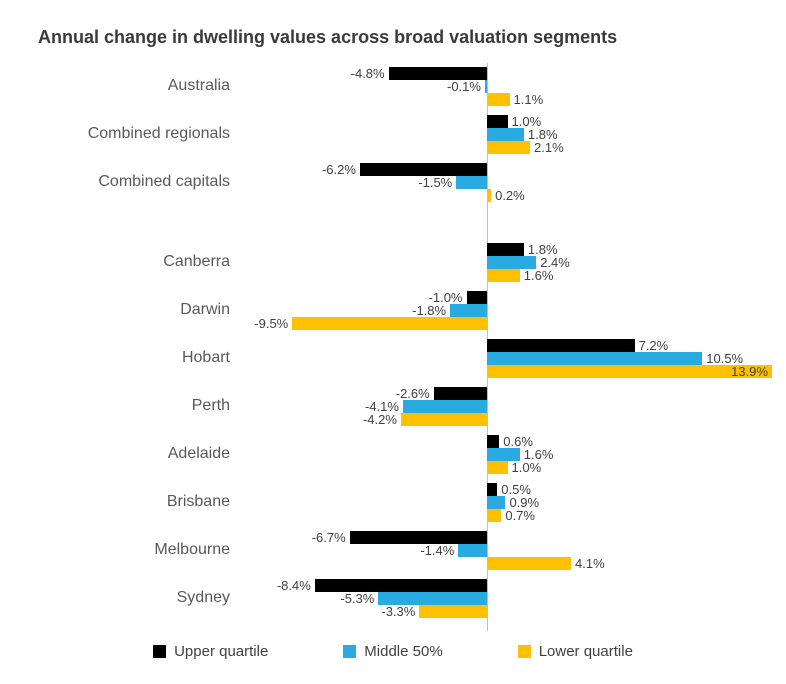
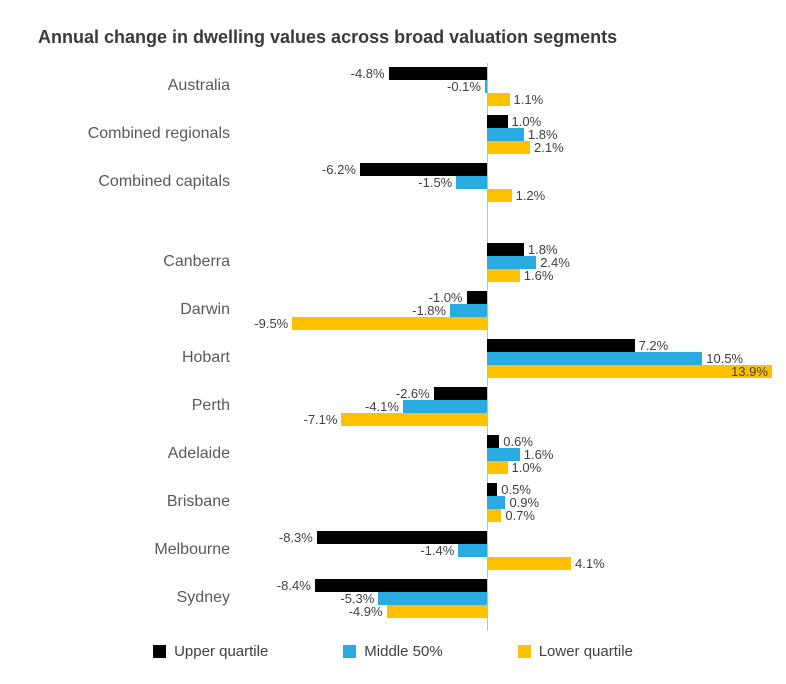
Lower quartile/Combined capitals: 0.2% -> 1.2%
Lower quartile/Perth: -4.2% -> -7.1%
Upper quartile/Melbourne: -6.7% -> -8.3%
Lower quartile/Sydney: -3.3% -> -4.9%
